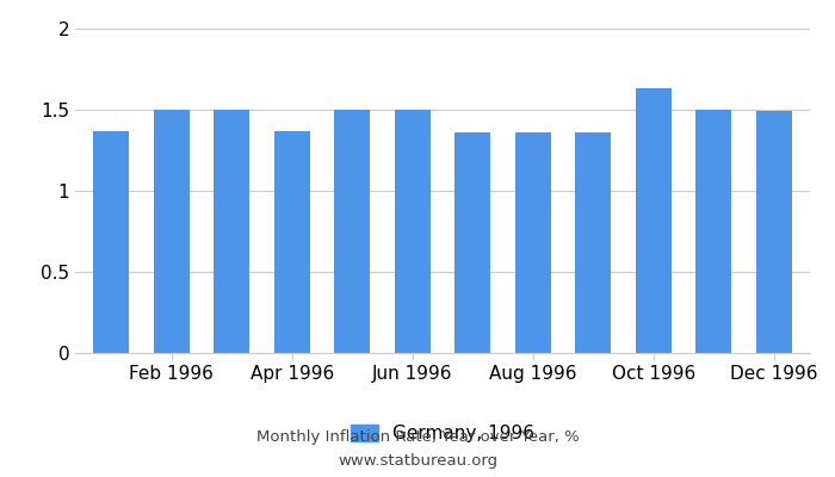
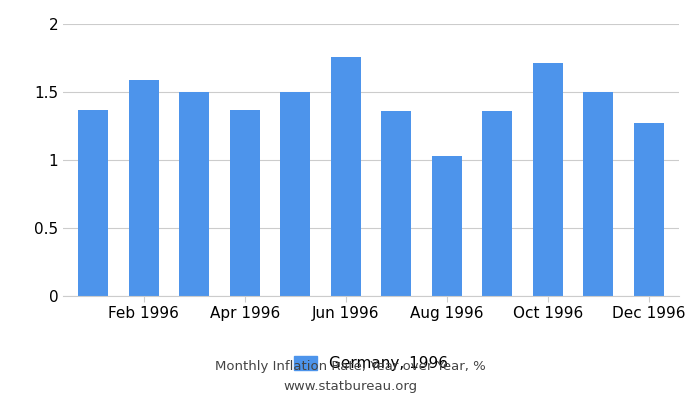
Feb 1996: 1.50 -> 1.59
Jun 1996: 1.50 -> 1.76
Aug 1996: 1.36 -> 1.03
Oct 1996: 1.63 -> 1.71
Dec 1996: 1.49 -> 1.27
